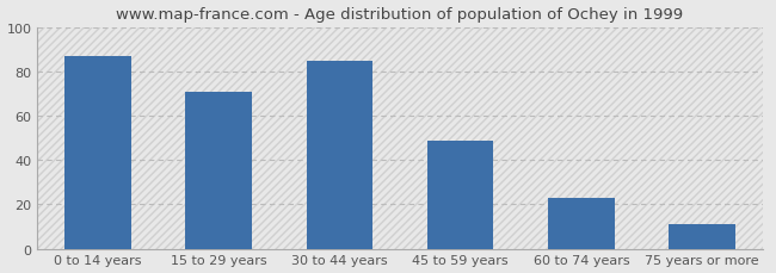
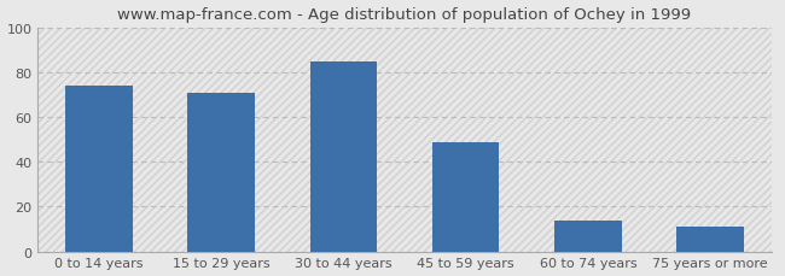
0 to 14 years: 87 -> 74
60 to 74 years: 23 -> 14
